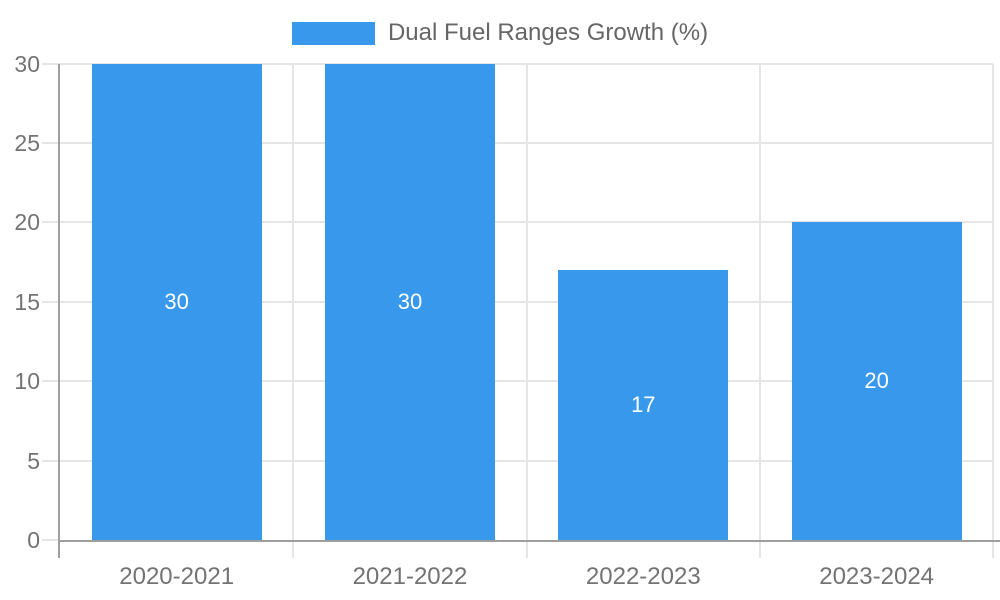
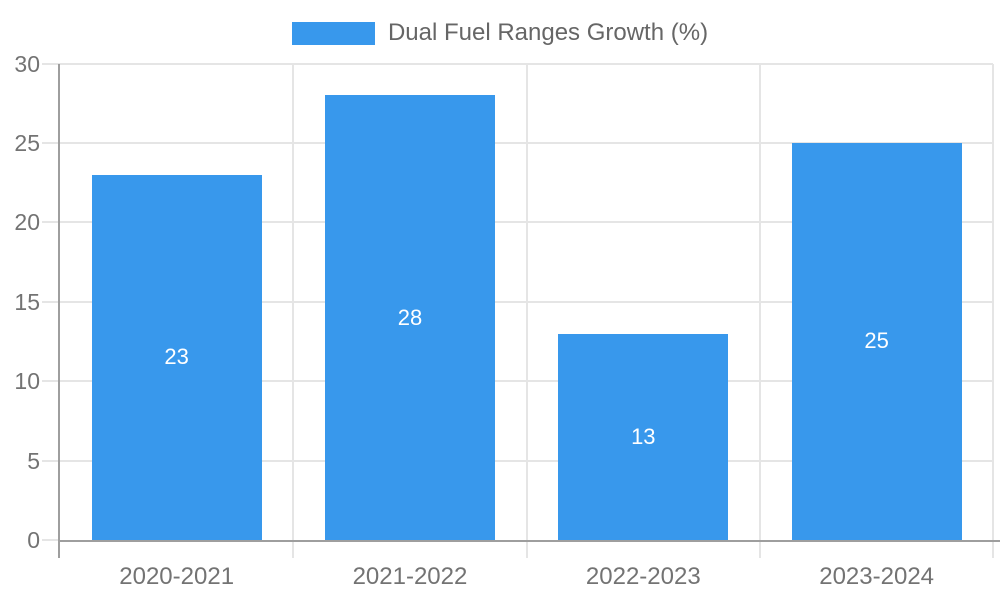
2020-2021: 30 -> 23
2021-2022: 30 -> 28
2022-2023: 17 -> 13
2023-2024: 20 -> 25
